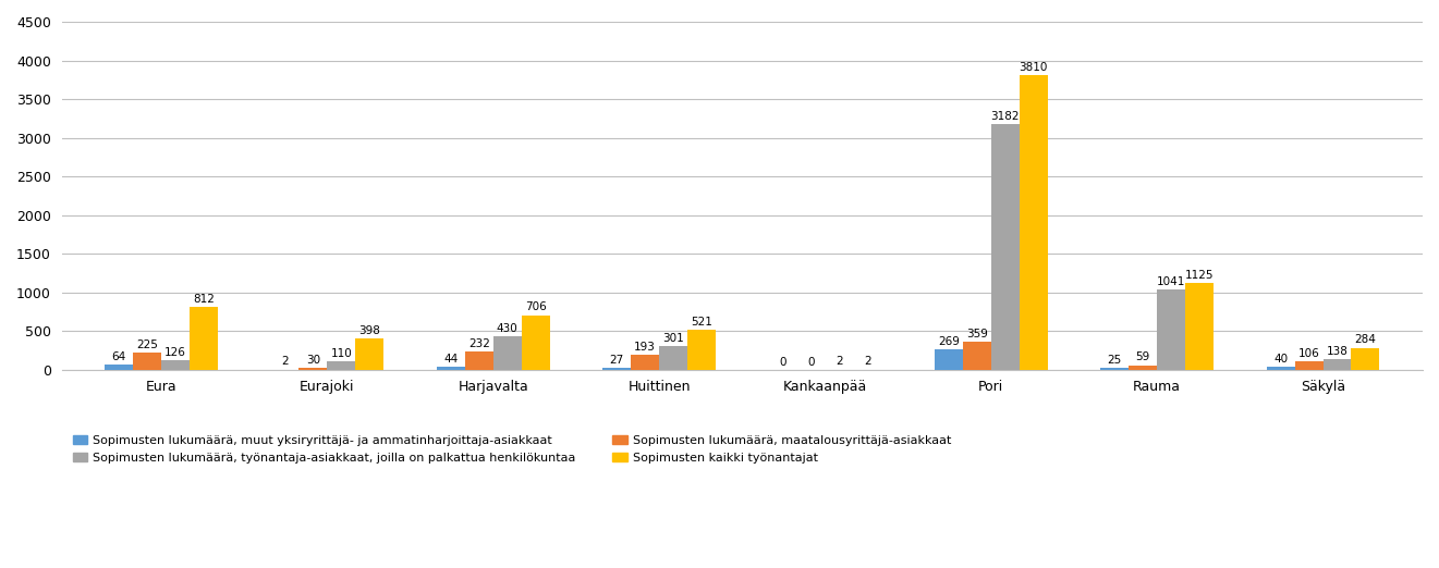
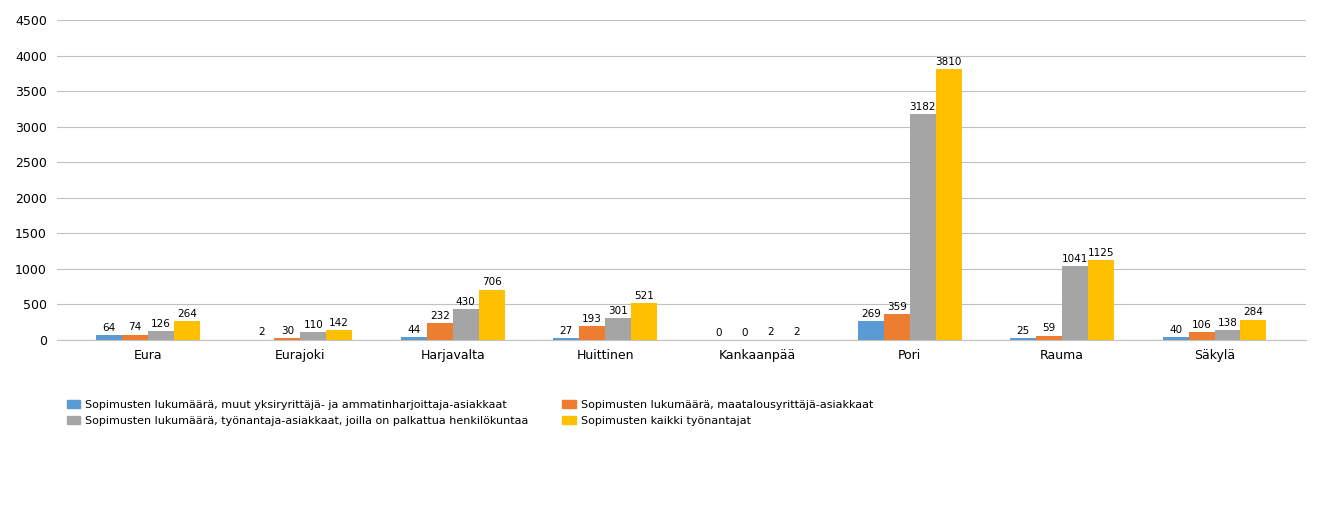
Sopimusten lukumäärä, maatalousyrittäjä-asiakkaat/Eura: 225 -> 74
Sopimusten kaikki työnantajat/Eura: 812 -> 264
Sopimusten kaikki työnantajat/Eurajoki: 398 -> 142
